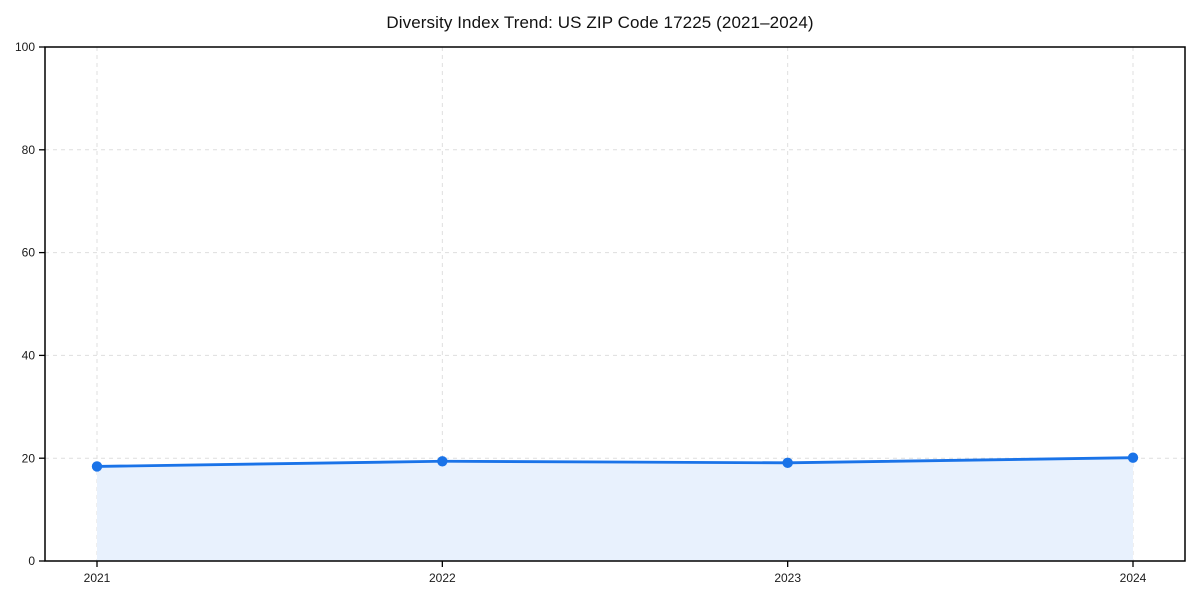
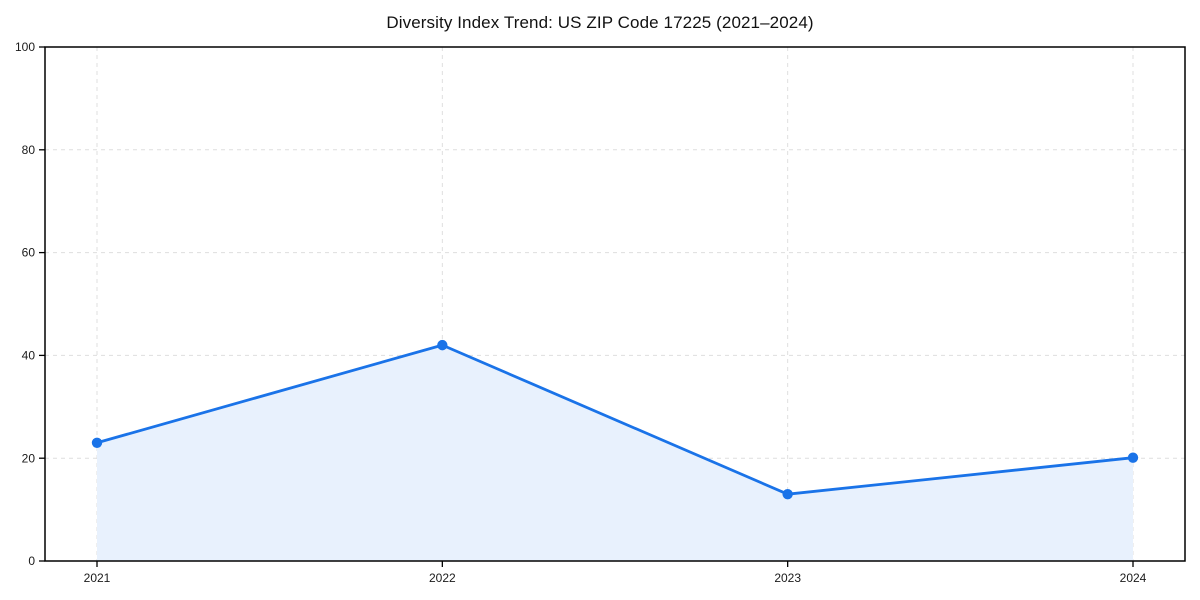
2021: 18 -> 23
2022: 19 -> 42
2023: 19 -> 13
